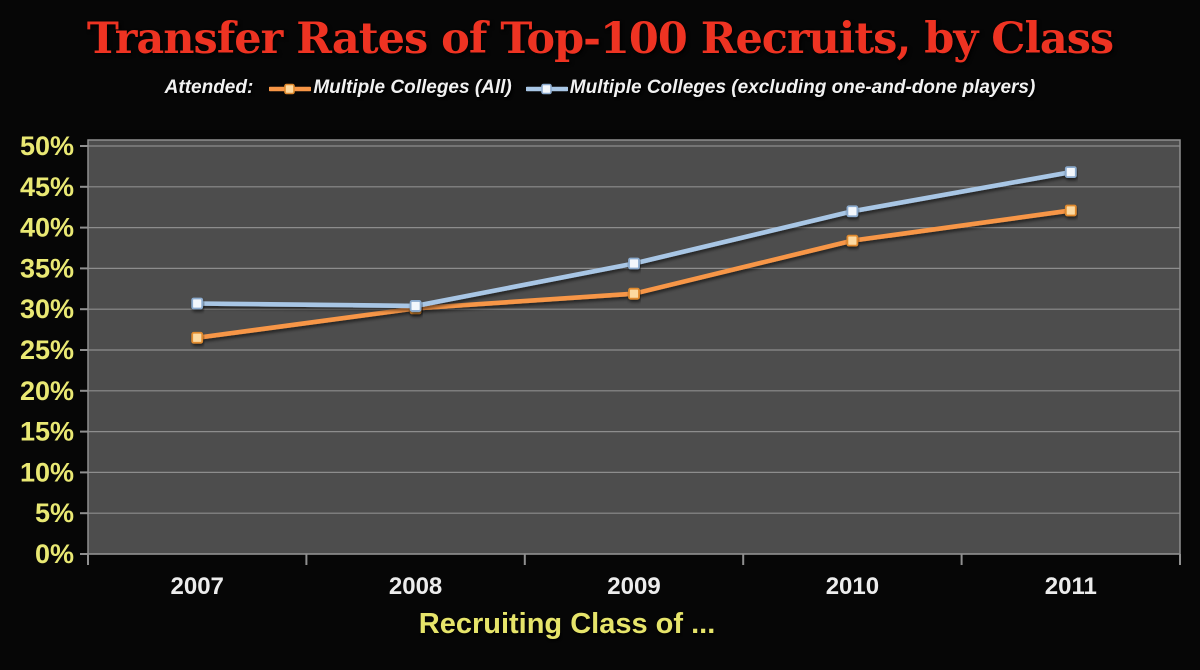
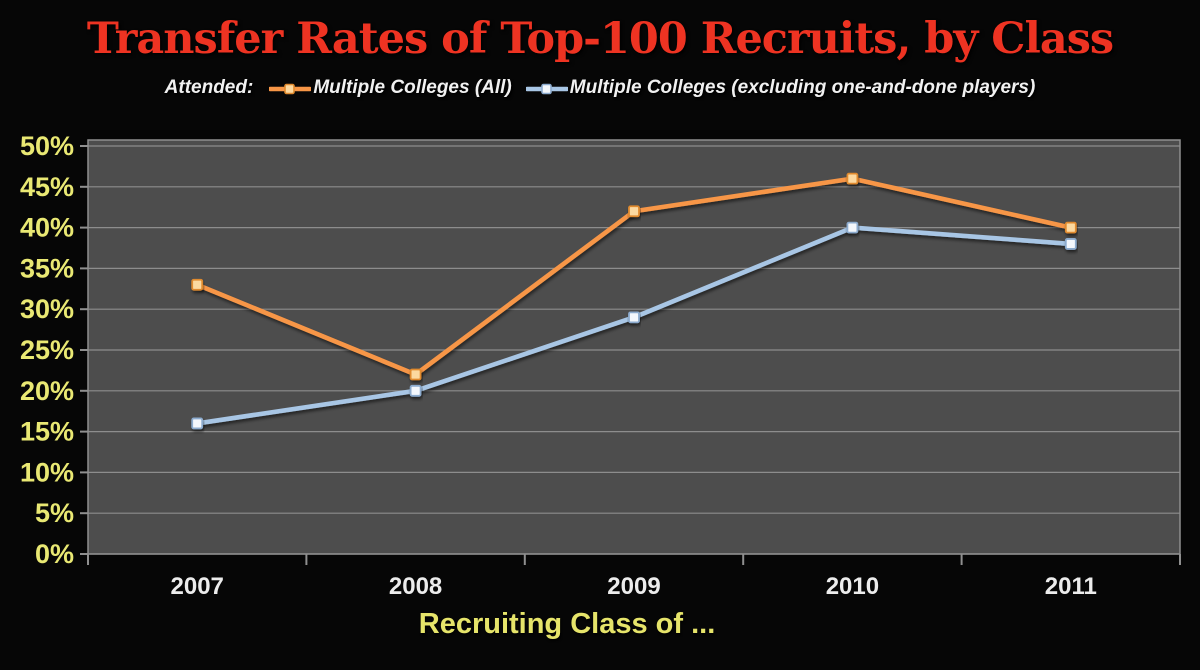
Multiple Colleges (All)/2007: 26% -> 33%
Multiple Colleges (excluding one-and-done players)/2007: 31% -> 16%
Multiple Colleges (All)/2008: 30% -> 22%
Multiple Colleges (excluding one-and-done players)/2008: 30% -> 20%
Multiple Colleges (All)/2009: 32% -> 42%
Multiple Colleges (excluding one-and-done players)/2009: 36% -> 29%
Multiple Colleges (All)/2010: 38% -> 46%
Multiple Colleges (excluding one-and-done players)/2010: 42% -> 40%
Multiple Colleges (All)/2011: 42% -> 40%
Multiple Colleges (excluding one-and-done players)/2011: 47% -> 38%
